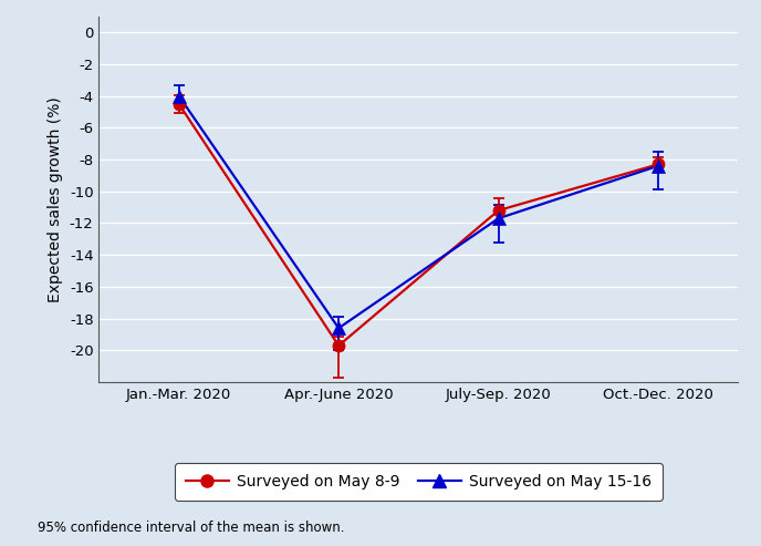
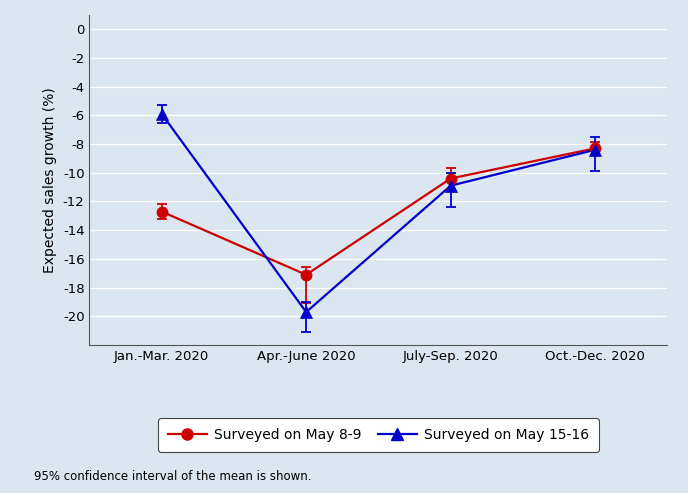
Surveyed on May 8-9/Jan.-Mar. 2020: -4.5 -> -12.7
Surveyed on May 15-16/Jan.-Mar. 2020: -4.0 -> -5.9
Surveyed on May 8-9/Apr.-June 2020: -19.7 -> -17.1
Surveyed on May 15-16/Apr.-June 2020: -18.6 -> -19.7
Surveyed on May 8-9/July-Sep. 2020: -11.2 -> -10.4
Surveyed on May 15-16/July-Sep. 2020: -11.7 -> -10.9
